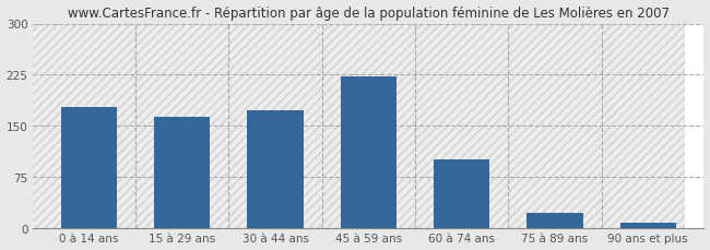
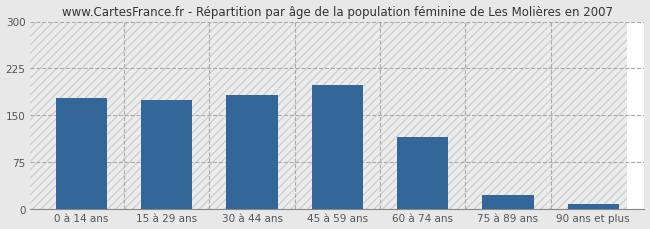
15 à 29 ans: 163 -> 174
30 à 44 ans: 172 -> 182
45 à 59 ans: 222 -> 198
60 à 74 ans: 100 -> 114
